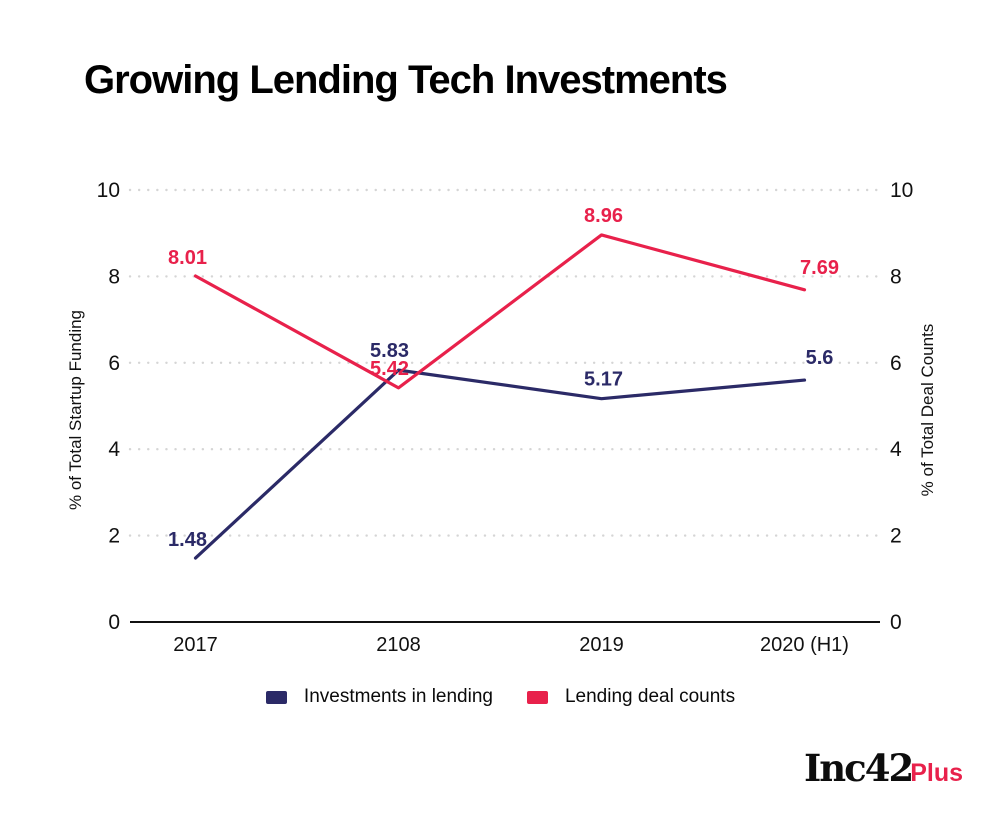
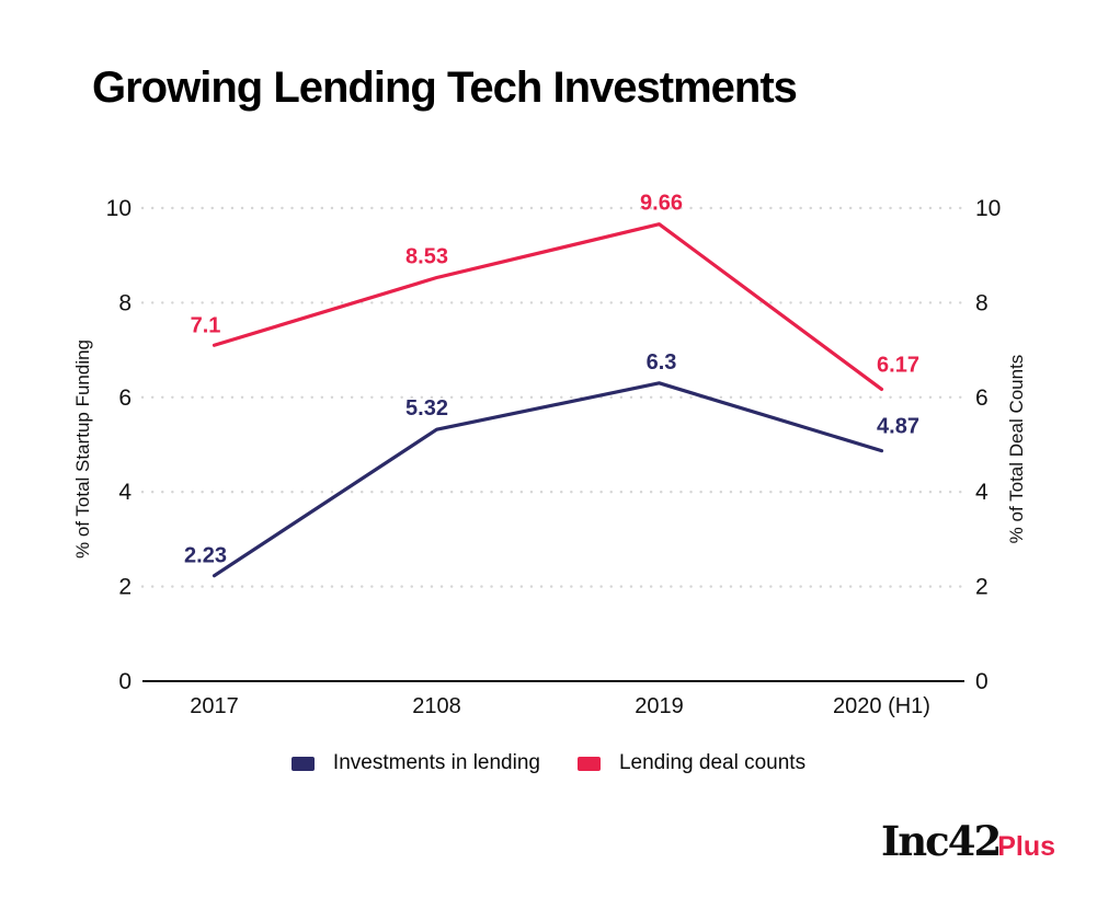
Investments in lending/2017: 1.48 -> 2.23
Lending deal counts/2017: 8.01 -> 7.1
Investments in lending/2108: 5.83 -> 5.32
Lending deal counts/2108: 5.42 -> 8.53
Investments in lending/2019: 5.17 -> 6.3
Lending deal counts/2019: 8.96 -> 9.66
Investments in lending/2020 (H1): 5.6 -> 4.87
Lending deal counts/2020 (H1): 7.69 -> 6.17
